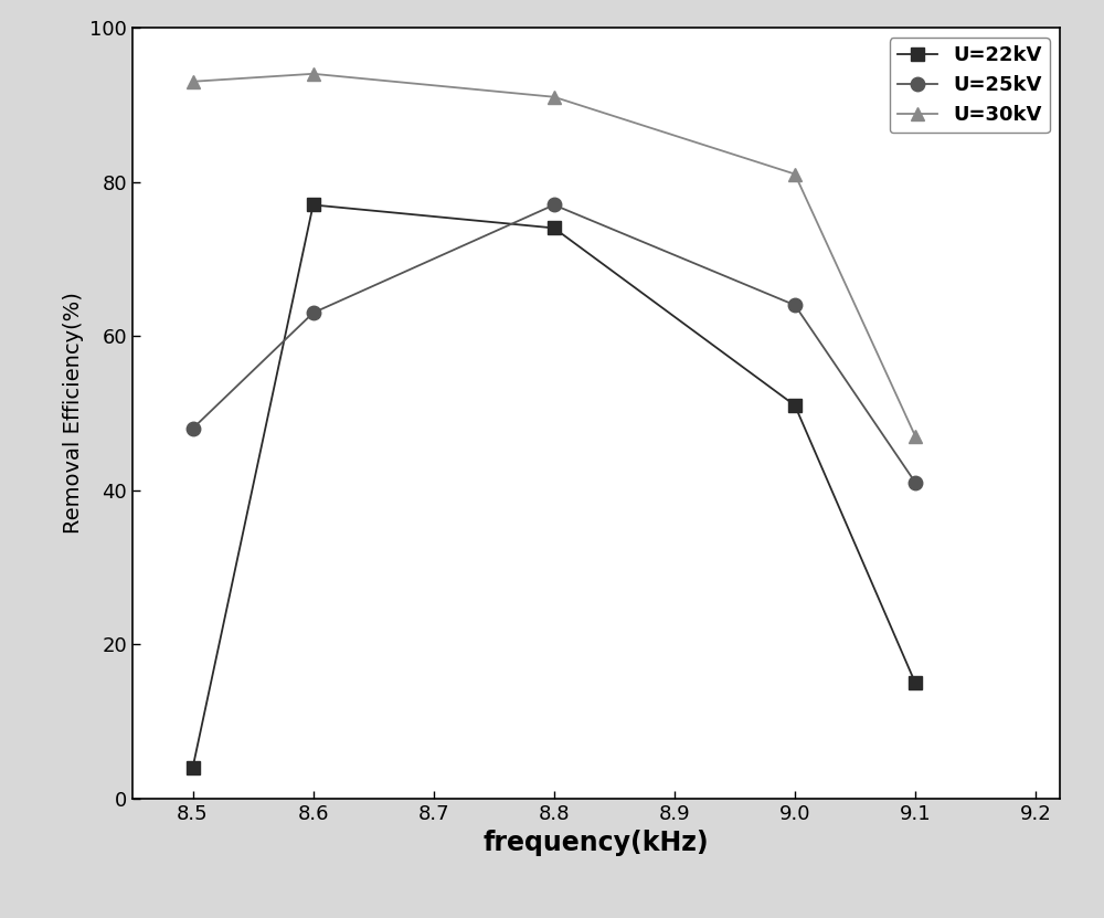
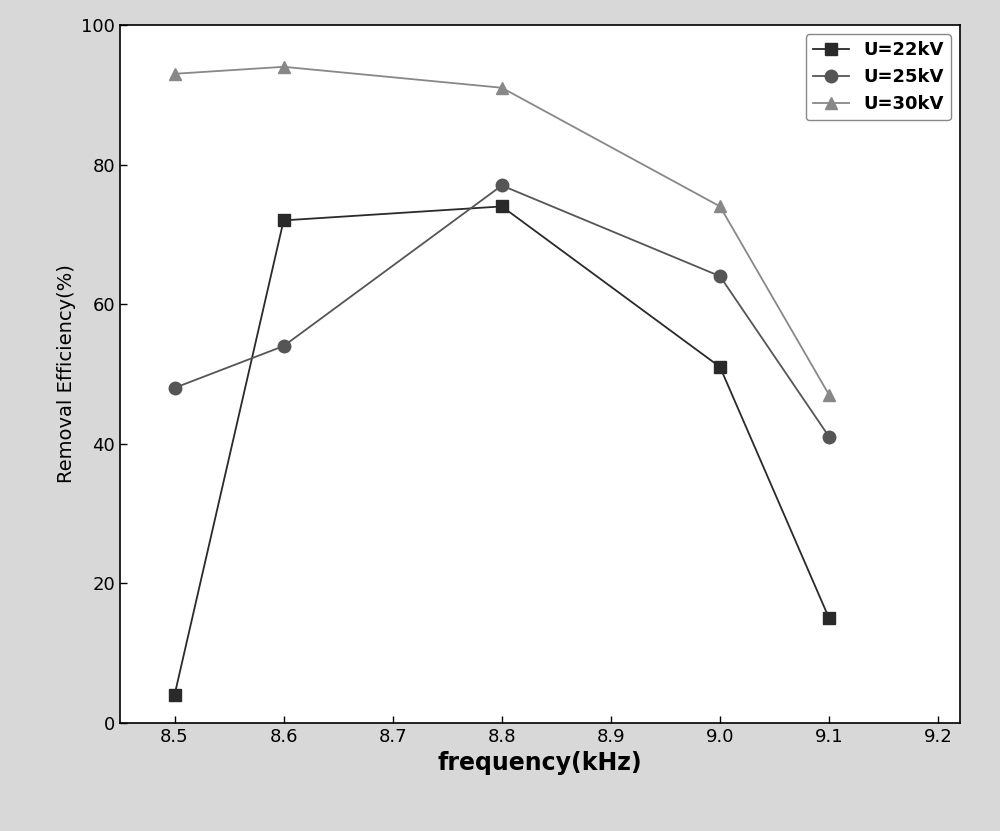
U=22kV/8.6: 77 -> 72
U=25kV/8.6: 63 -> 54
U=30kV/9.0: 81 -> 74
